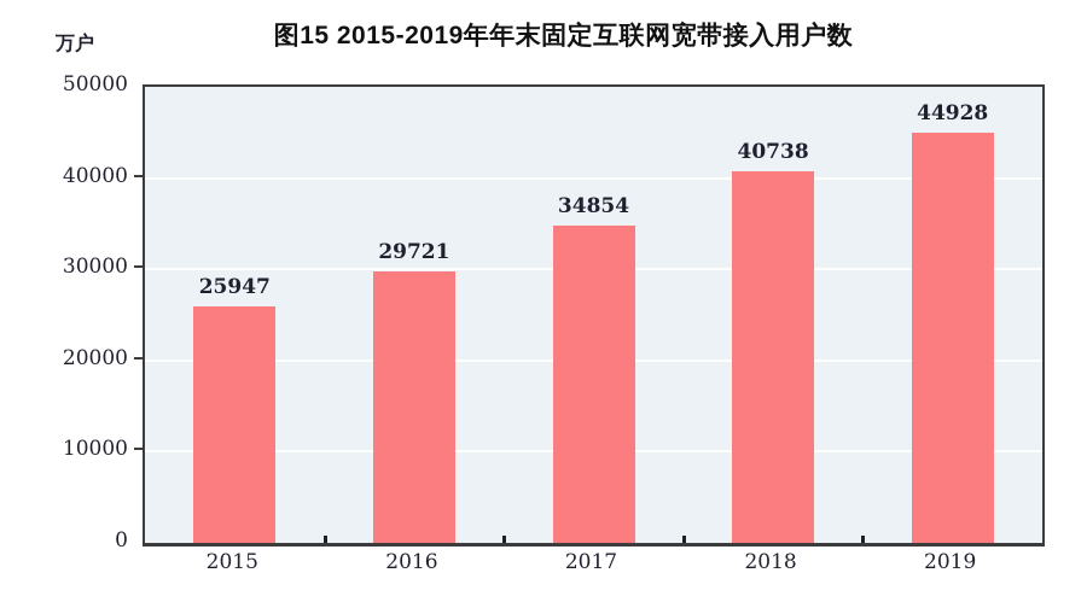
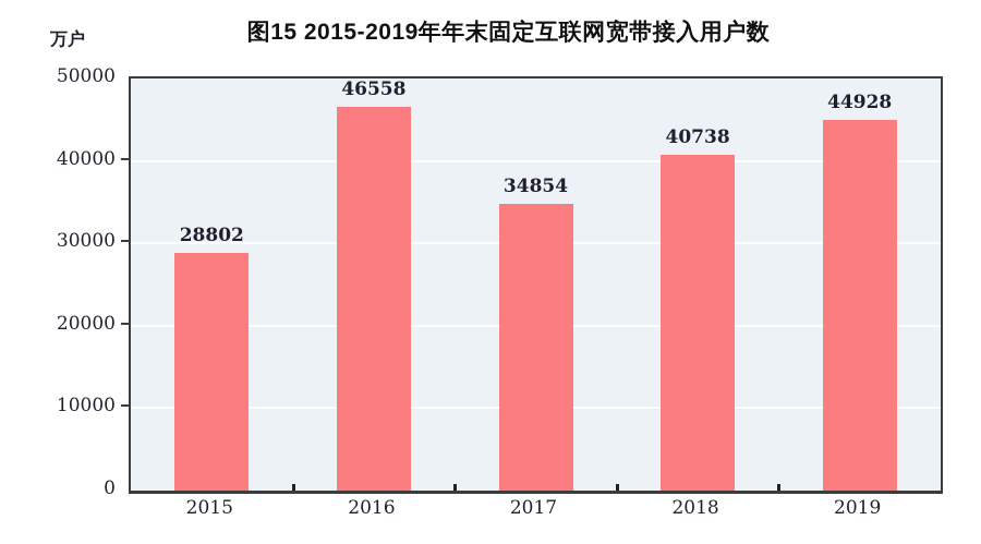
2015: 25947 -> 28802
2016: 29721 -> 46558
